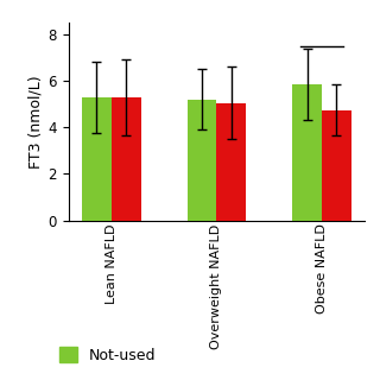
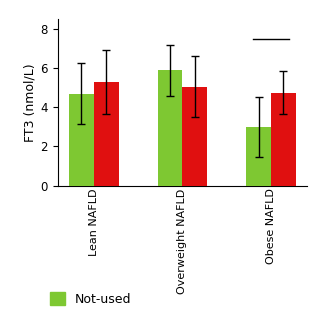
Not-used/Lean NAFLD: 5.3 -> 4.7
Not-used/Overweight NAFLD: 5.2 -> 5.9
Not-used/Obese NAFLD: 5.8 -> 3.0
